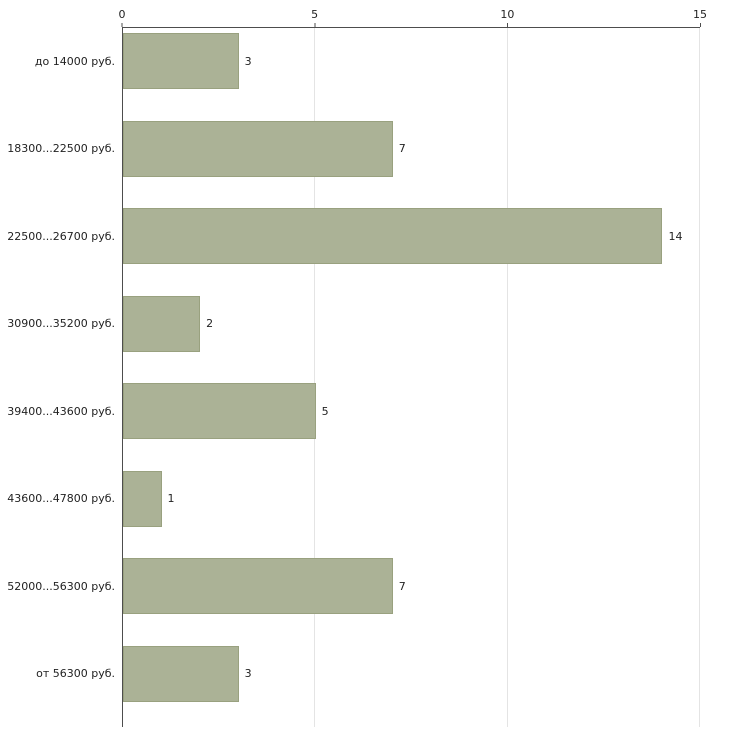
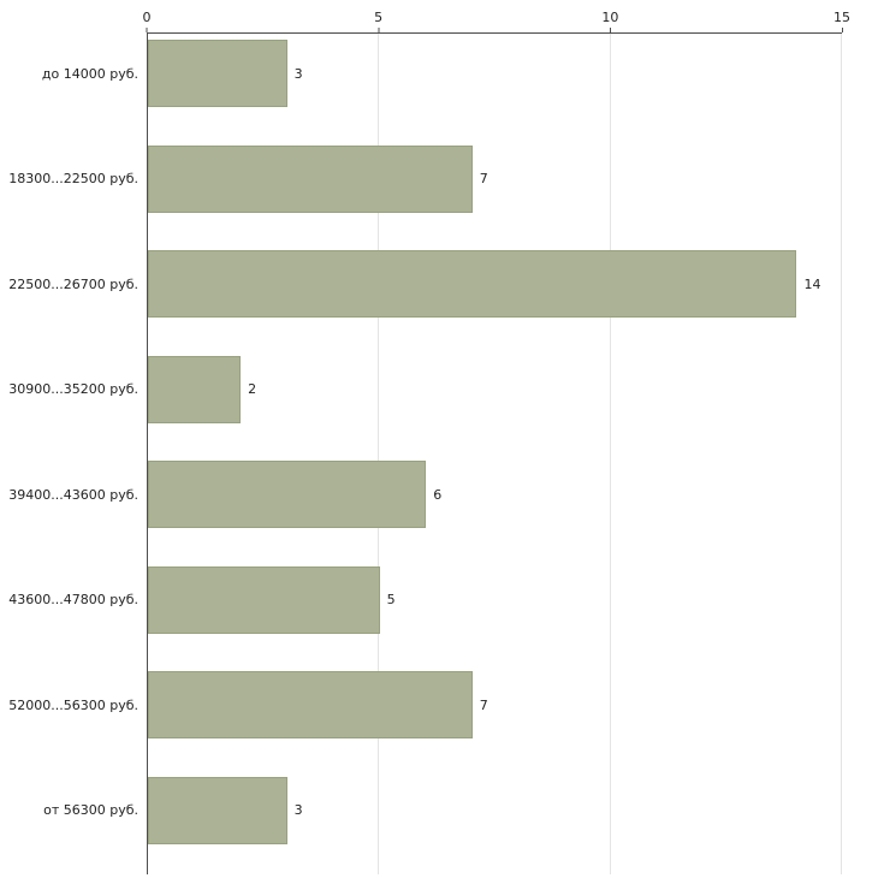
39400...43600 руб.: 5 -> 6
43600...47800 руб.: 1 -> 5
